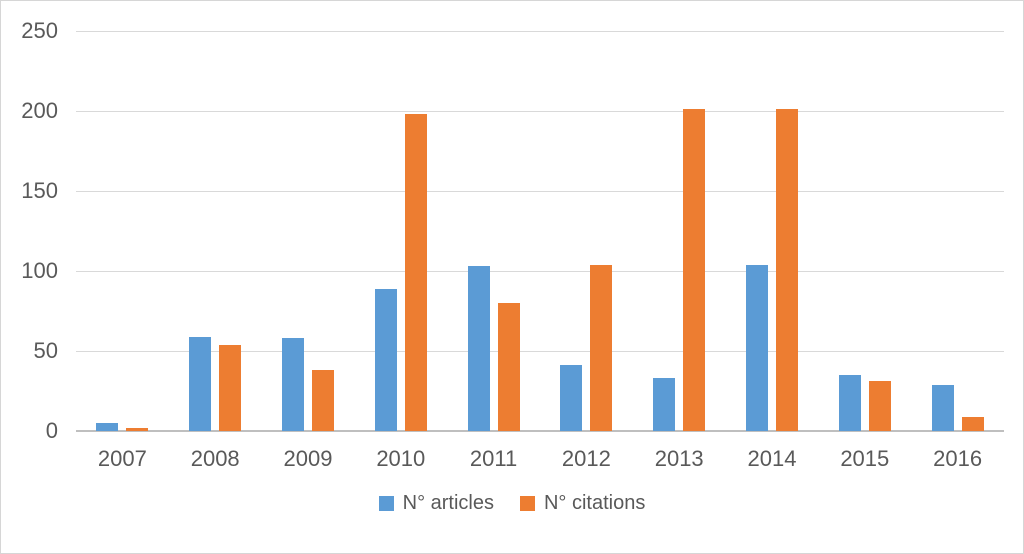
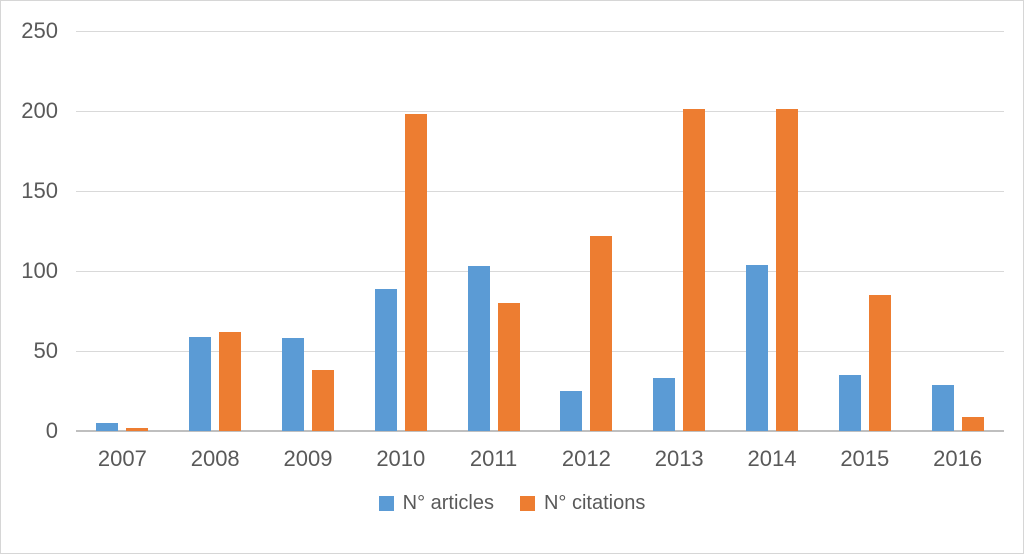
N° citations/2008: 54 -> 62
N° articles/2012: 41 -> 25
N° citations/2012: 104 -> 122
N° citations/2015: 31 -> 85
